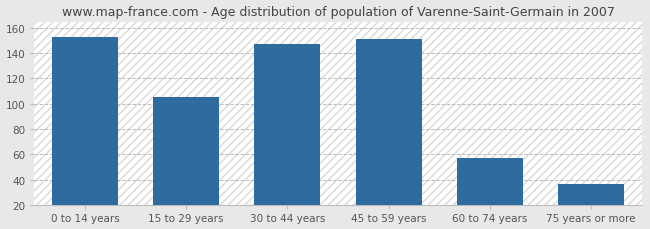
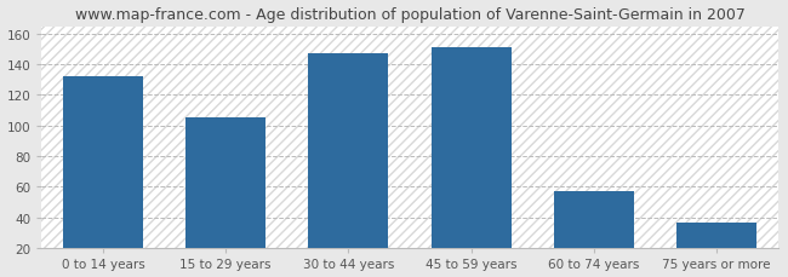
0 to 14 years: 153 -> 132
